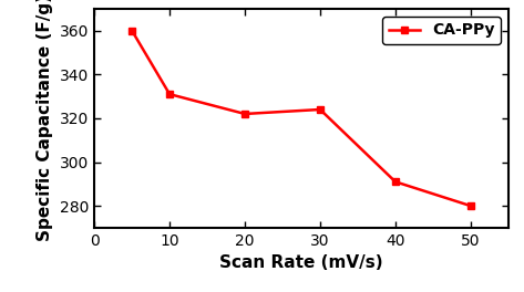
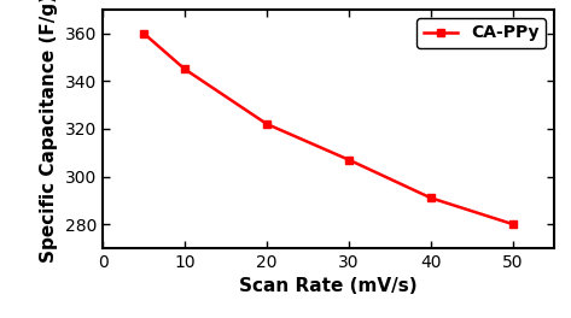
10: 331 -> 345
30: 324 -> 307
